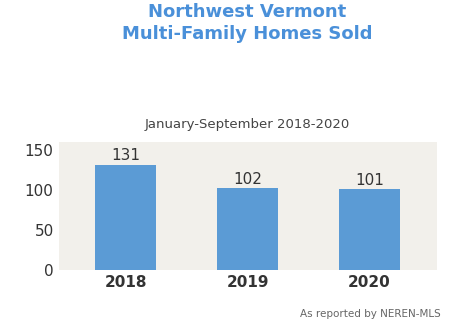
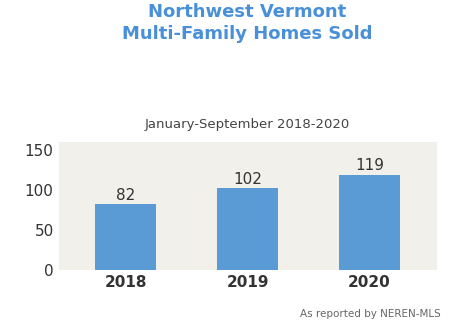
2018: 131 -> 82
2020: 101 -> 119
